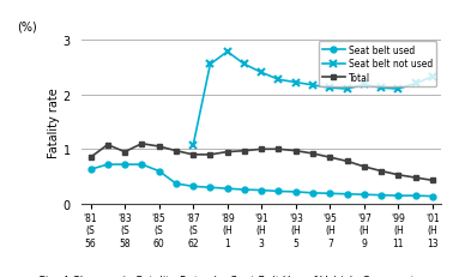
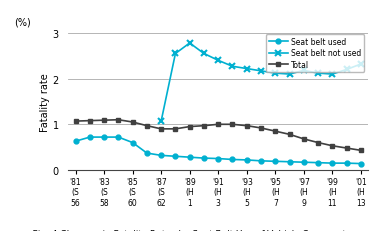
Total/'81 (S 56: 0.85 -> 1.07
Total/'83 (S 58: 0.95 -> 1.09
